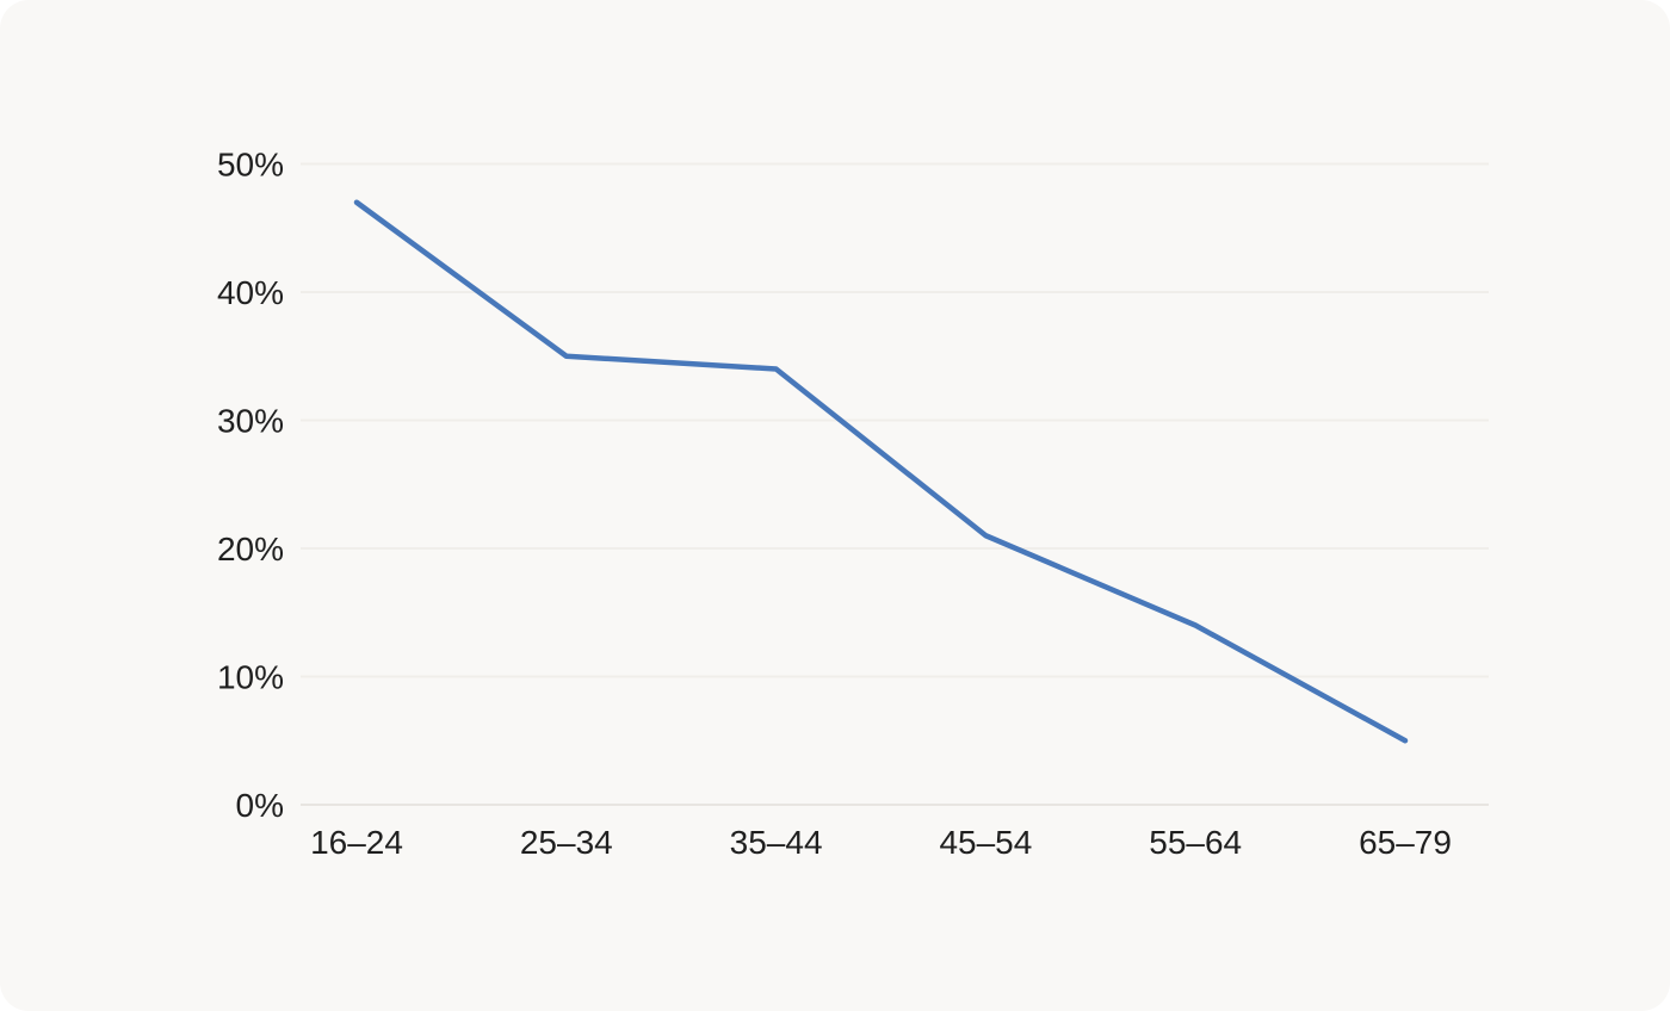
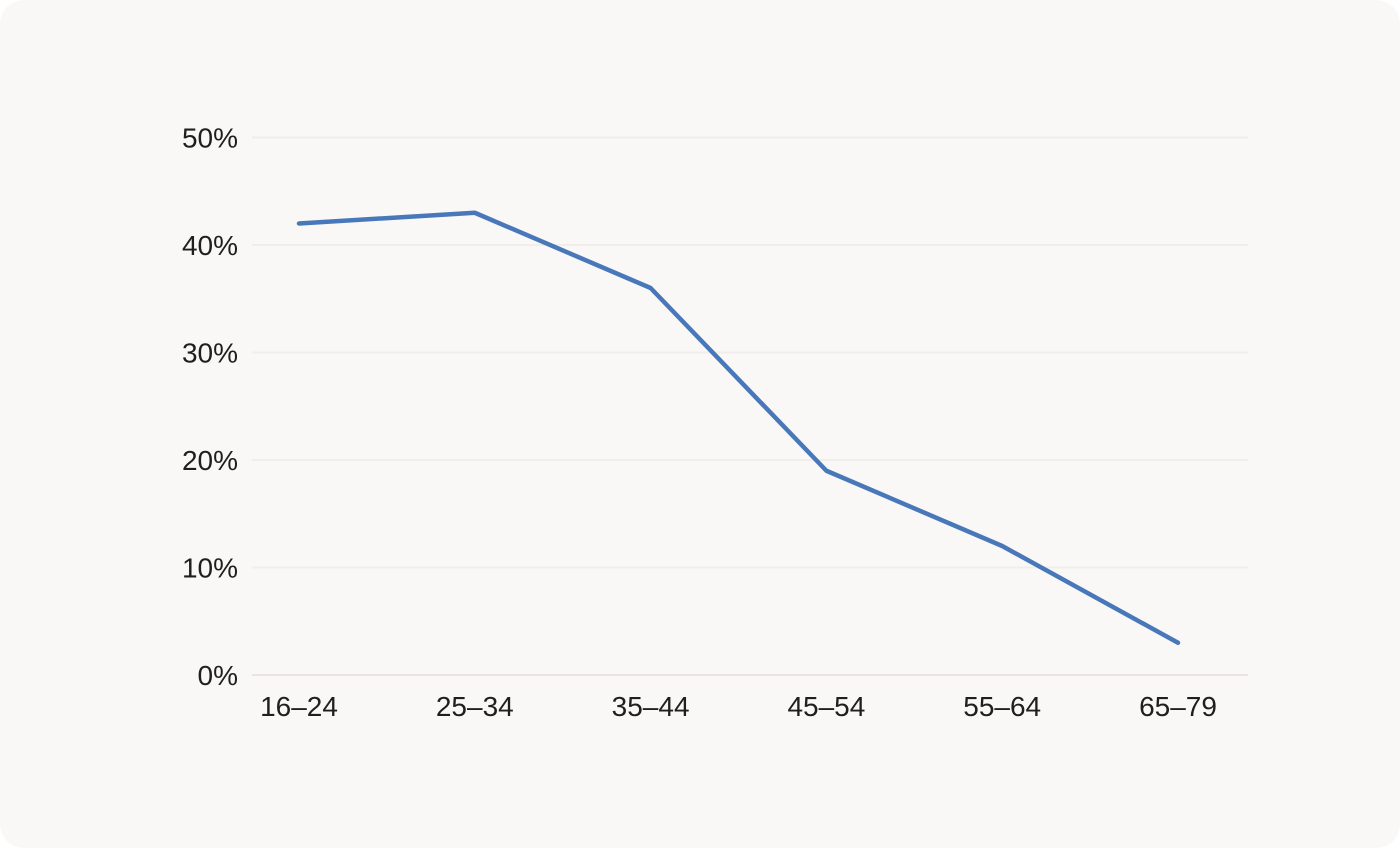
16–24: 47% -> 42%
25–34: 35% -> 43%
35–44: 34% -> 36%
45–54: 21% -> 19%
55–64: 14% -> 12%
65–79: 5% -> 3%
